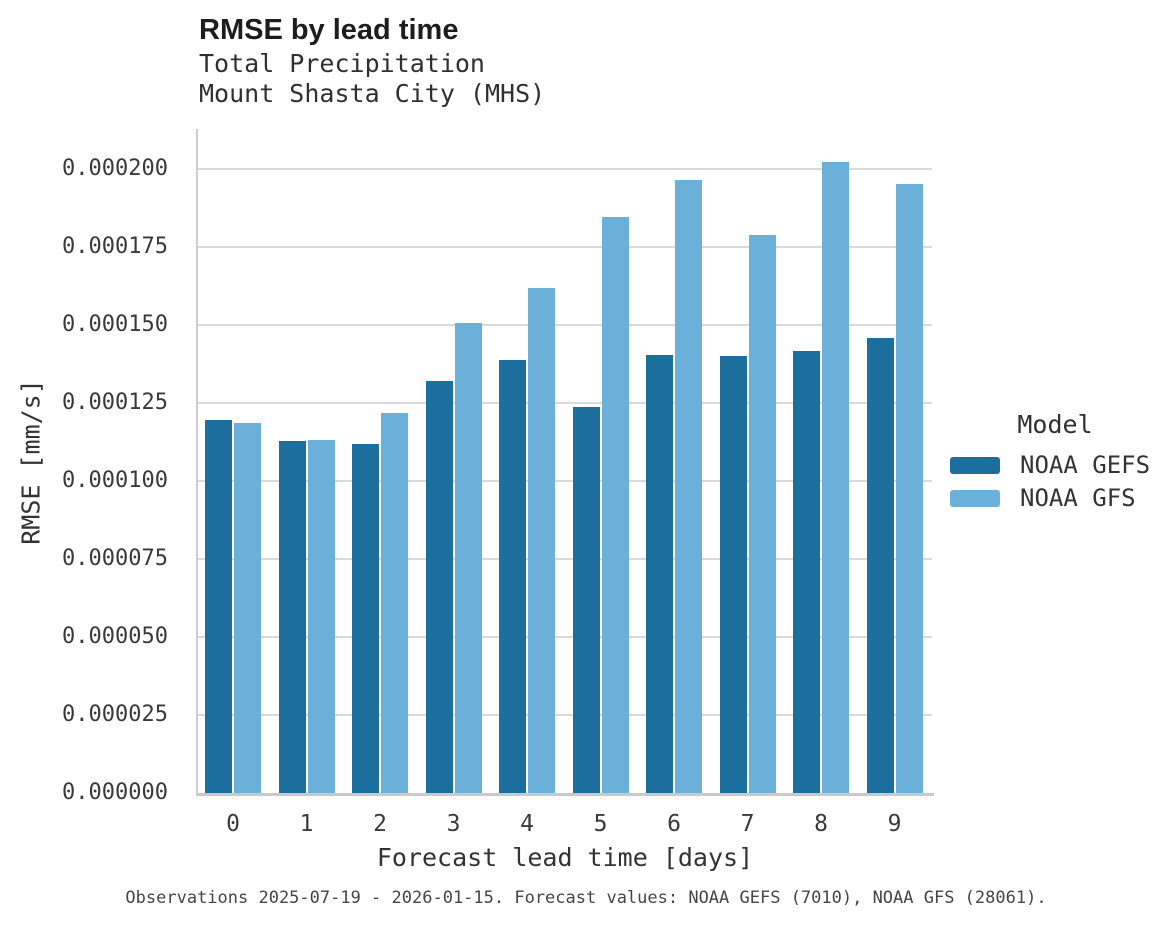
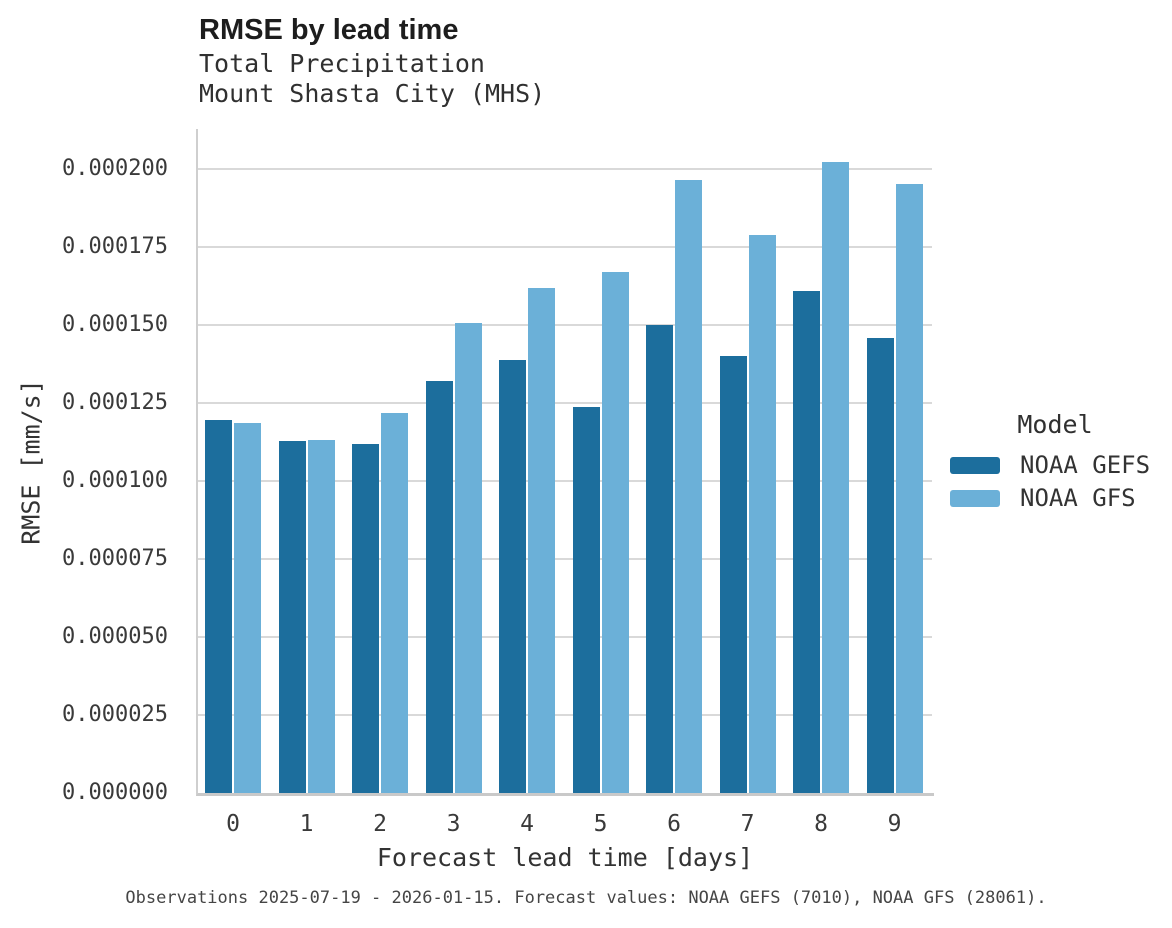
NOAA GFS/5: 0.000185 -> 0.000167
NOAA GEFS/6: 0.000140 -> 0.000150
NOAA GEFS/8: 0.000142 -> 0.000161
